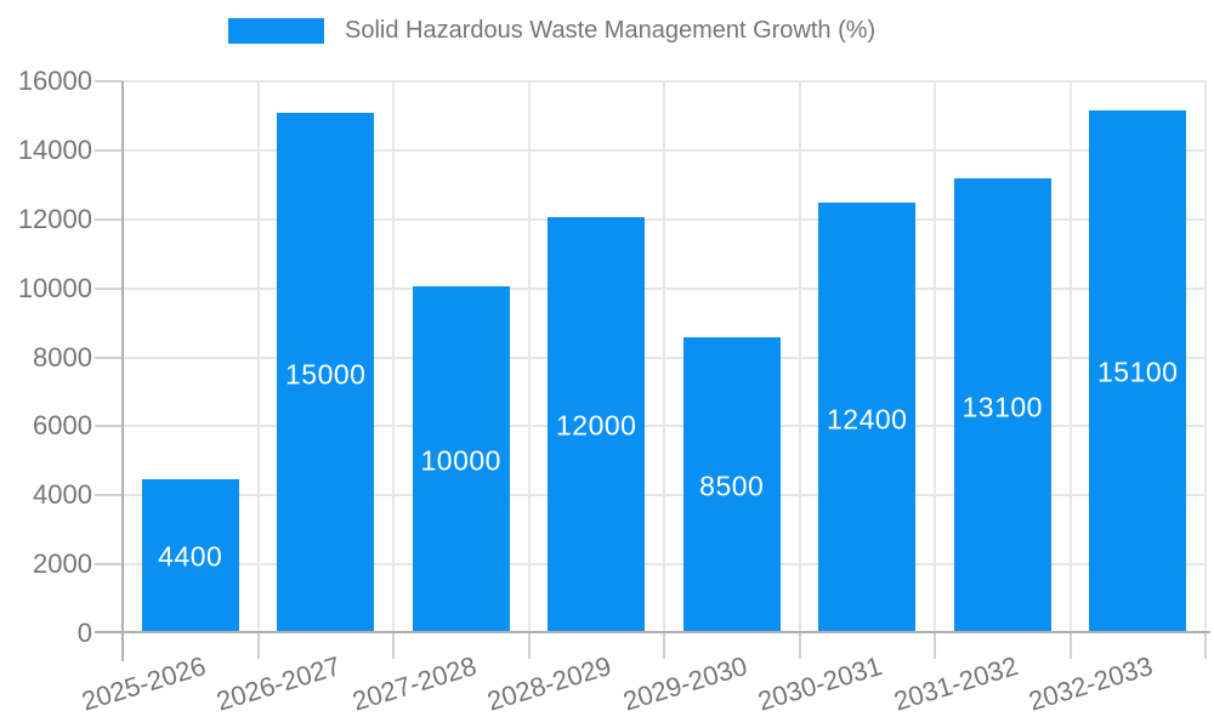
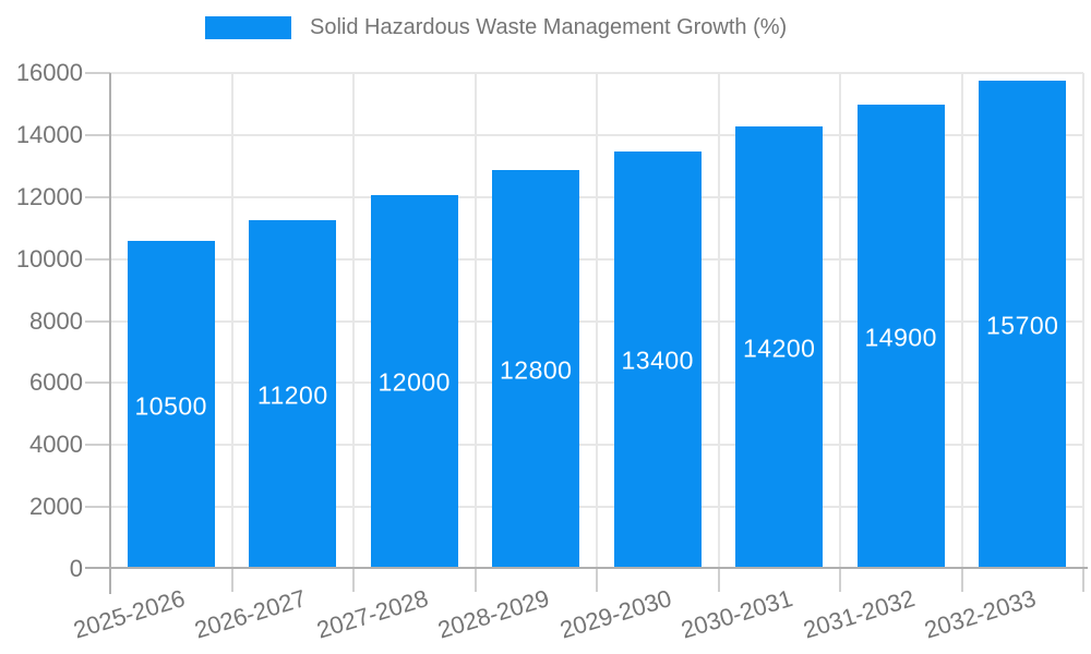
2025-2026: 4400 -> 10500
2026-2027: 15000 -> 11200
2027-2028: 10000 -> 12000
2028-2029: 12000 -> 12800
2029-2030: 8500 -> 13400
2030-2031: 12400 -> 14200
2031-2032: 13100 -> 14900
2032-2033: 15100 -> 15700
